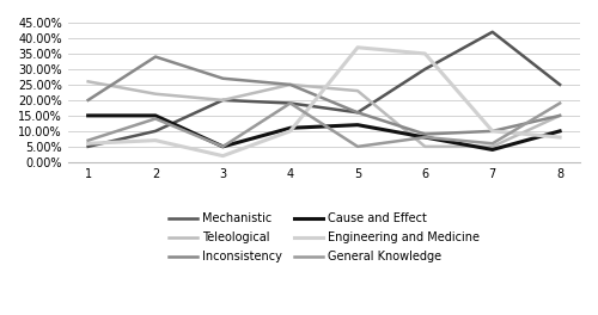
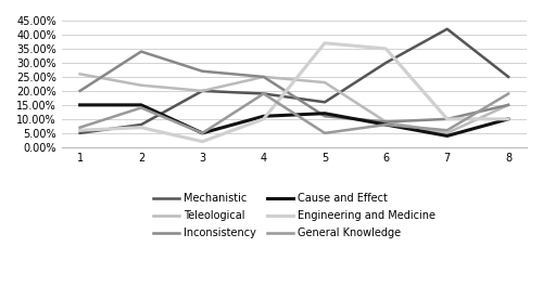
Mechanistic/2: 10% -> 8%
Inconsistency/5: 16% -> 11%
Teleological/6: 5% -> 9%
Engineering and Medicine/8: 8% -> 10%
